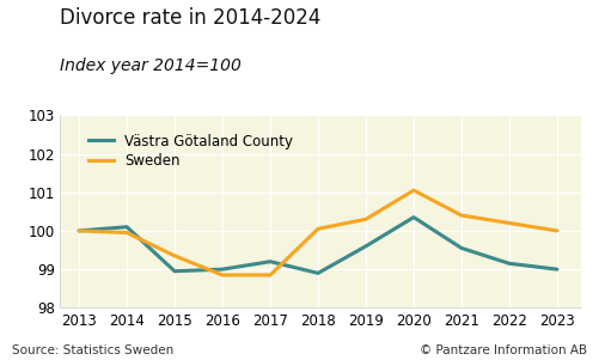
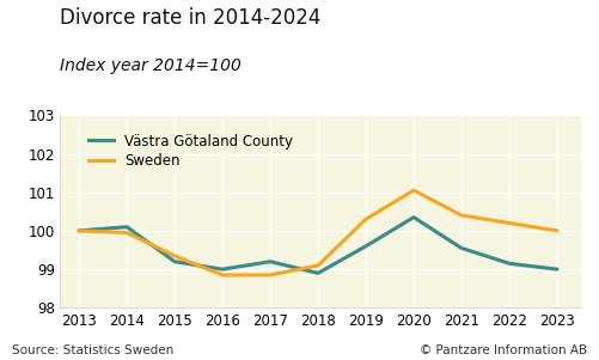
Västra Götaland County/2015: 98.95 -> 99.20
Sweden/2018: 100.05 -> 99.10
